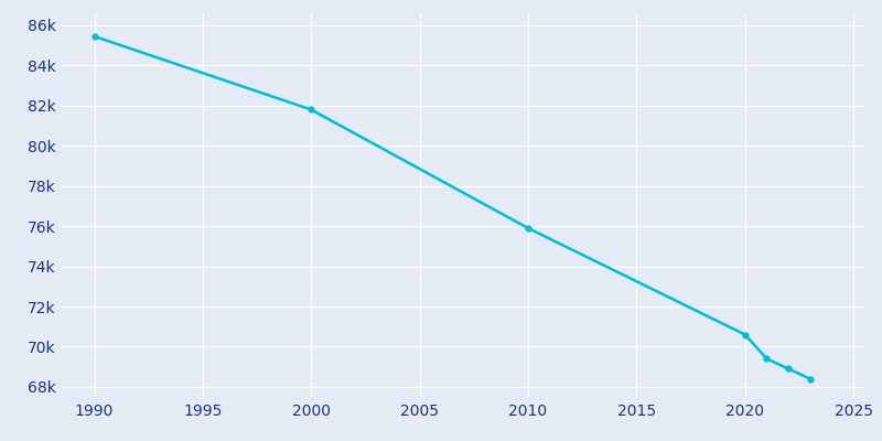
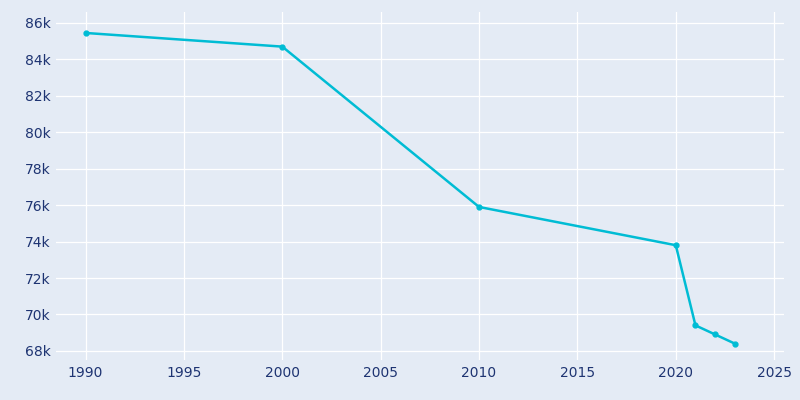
2000: 81.8k -> 84.7k
2020: 70.6k -> 73.8k
